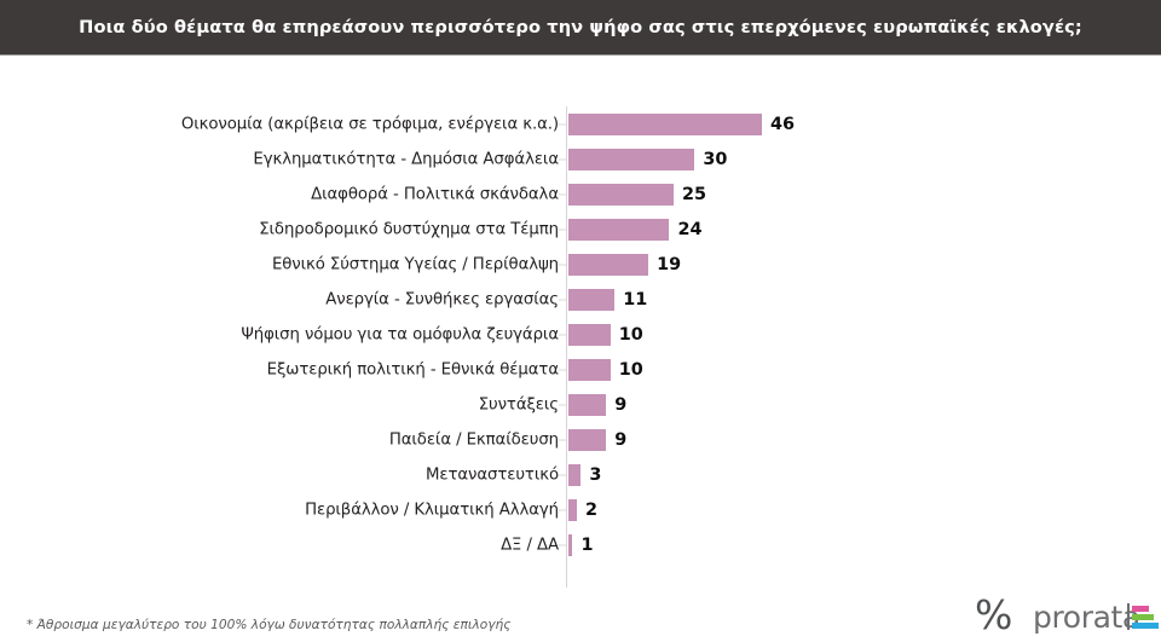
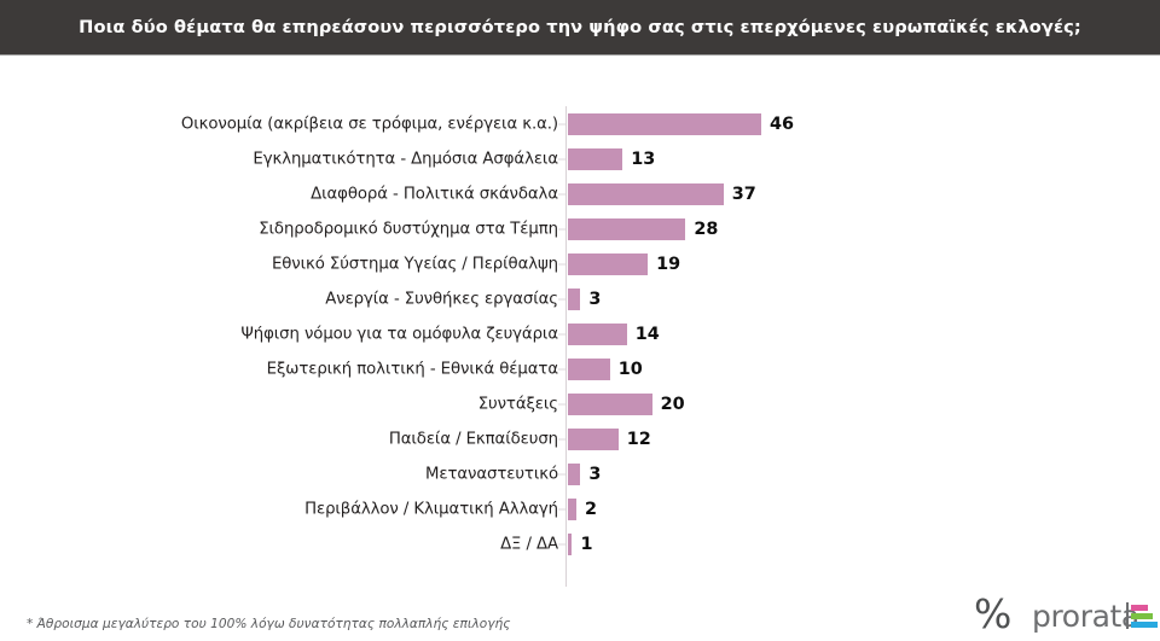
Εγκληματικότητα - Δημόσια Ασφάλεια: 30 -> 13
Διαφθορά - Πολιτικά σκάνδαλα: 25 -> 37
Σιδηροδρομικό δυστύχημα στα Τέμπη: 24 -> 28
Ανεργία - Συνθήκες εργασίας: 11 -> 3
Ψήφιση νόμου για τα ομόφυλα ζευγάρια: 10 -> 14
Συντάξεις: 9 -> 20
Παιδεία / Εκπαίδευση: 9 -> 12
